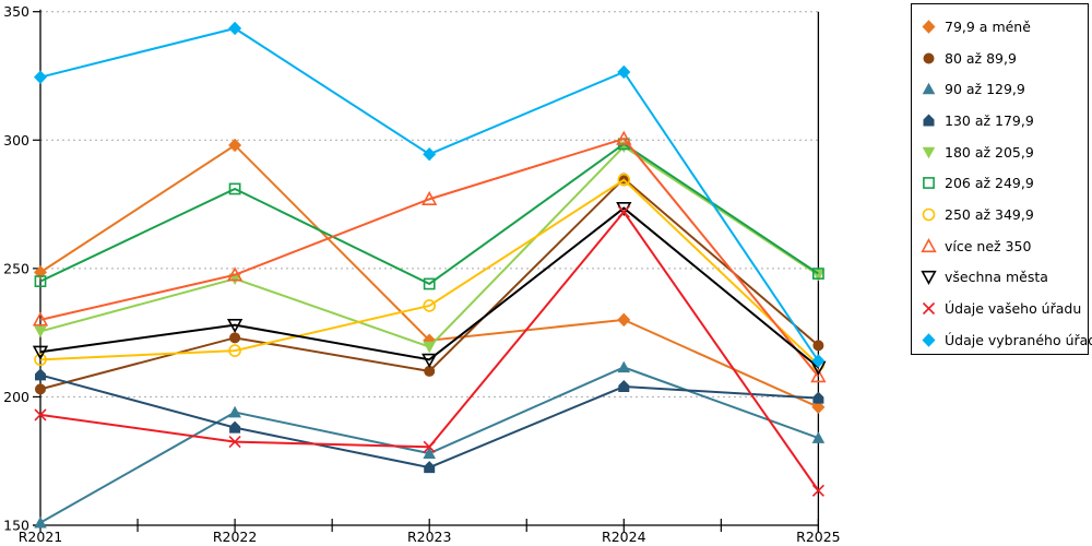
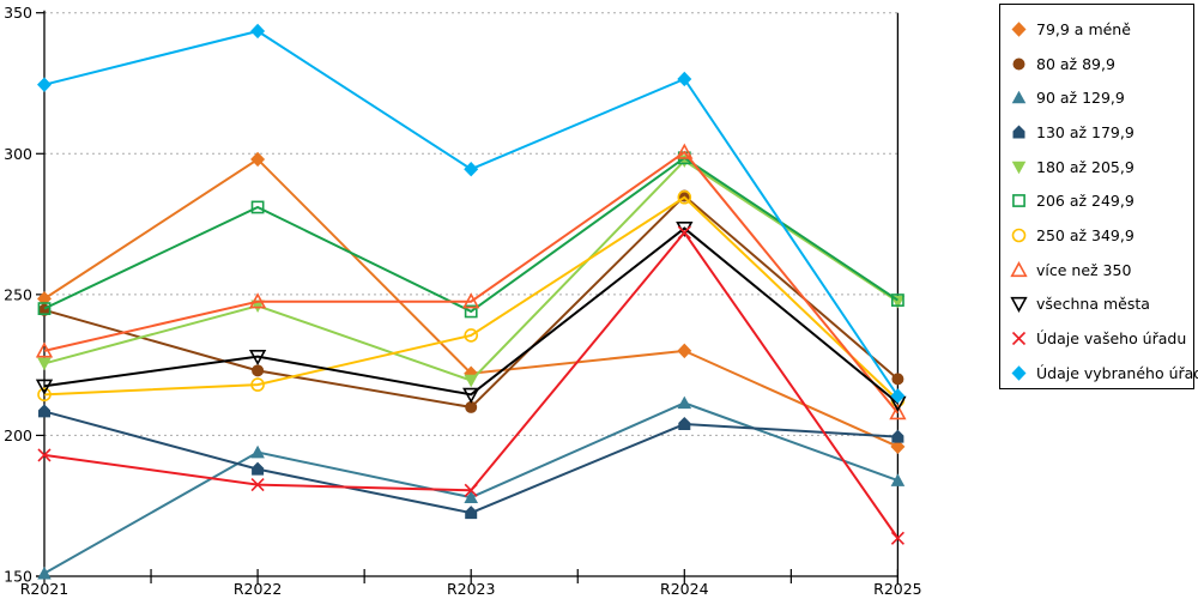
80 až 89,9/R2021: 203 -> 244
více než 350/R2023: 277 -> 248
